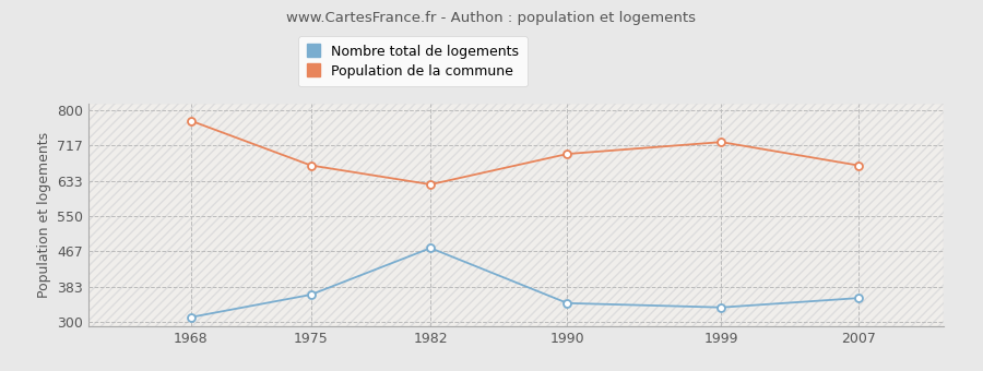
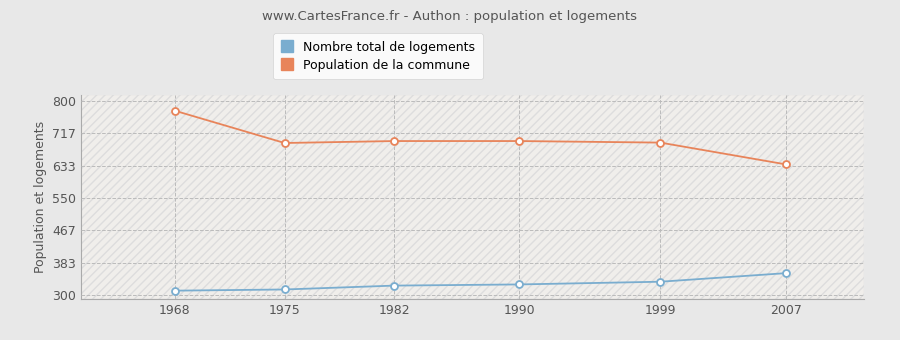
Nombre total de logements/1975: 365 -> 315
Population de la commune/1975: 670 -> 692
Nombre total de logements/1982: 475 -> 325
Population de la commune/1982: 625 -> 697
Nombre total de logements/1990: 345 -> 328
Population de la commune/1999: 725 -> 693
Population de la commune/2007: 670 -> 637
